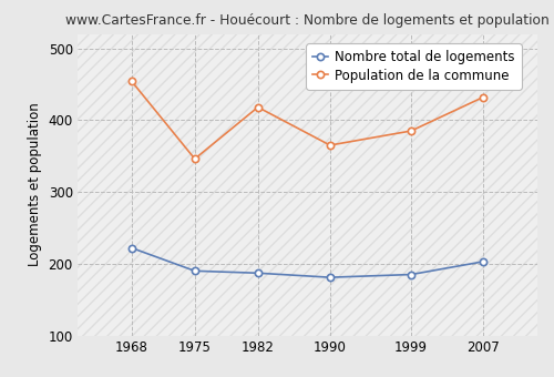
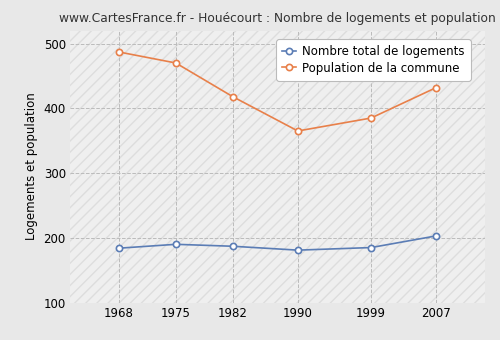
Nombre total de logements/1968: 222 -> 184
Population de la commune/1968: 454 -> 487
Population de la commune/1975: 346 -> 470
